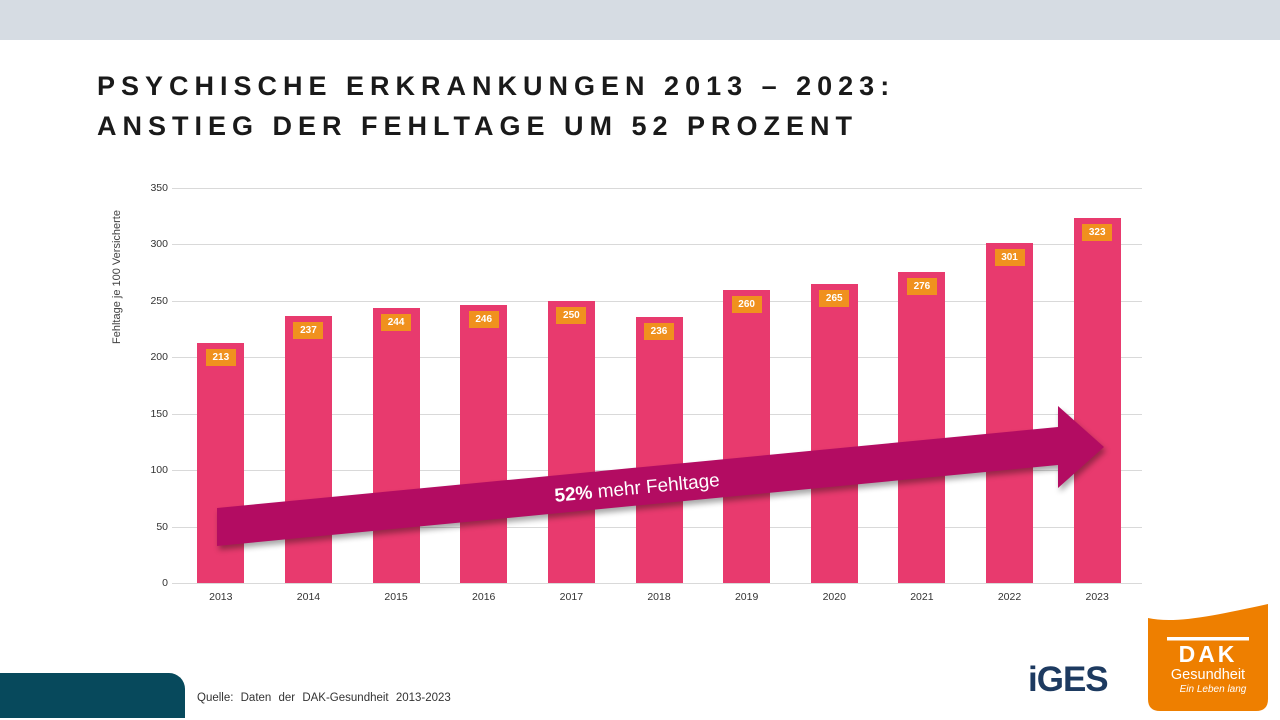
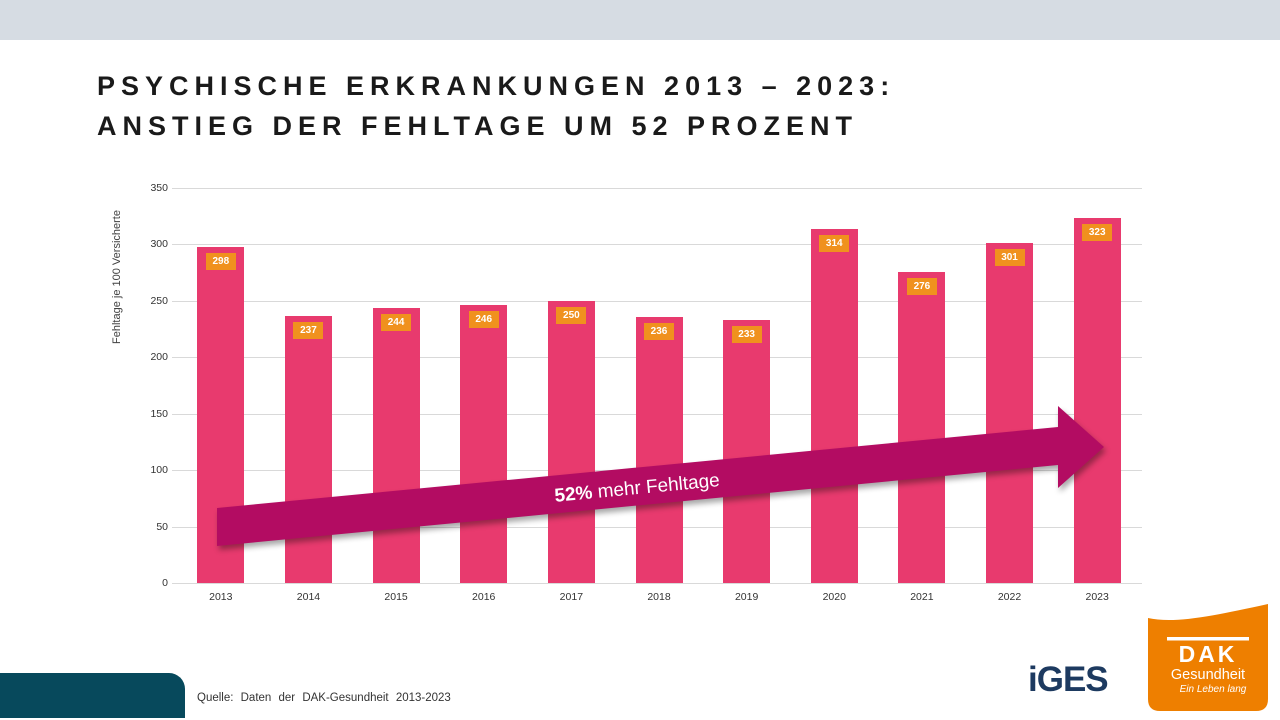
2013: 213 -> 298
2019: 260 -> 233
2020: 265 -> 314
